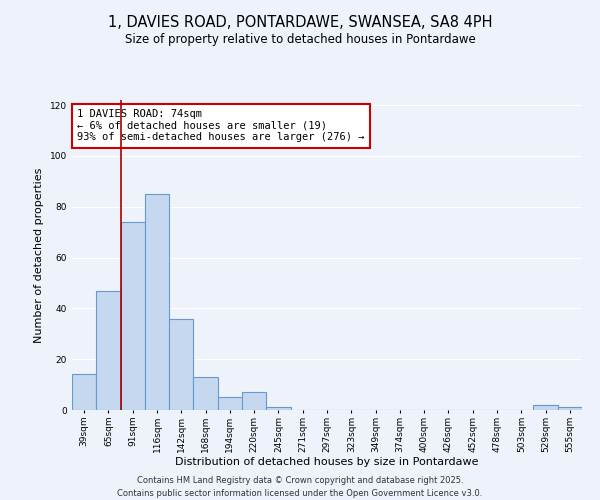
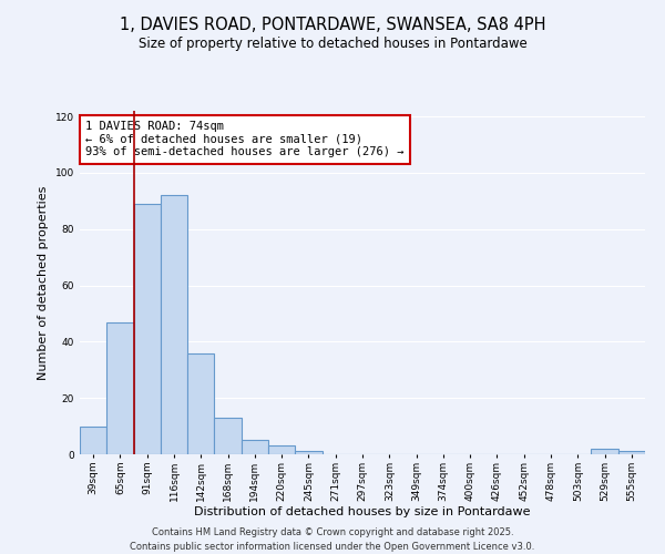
39sqm: 14 -> 10
91sqm: 74 -> 89
116sqm: 85 -> 92
220sqm: 7 -> 3
